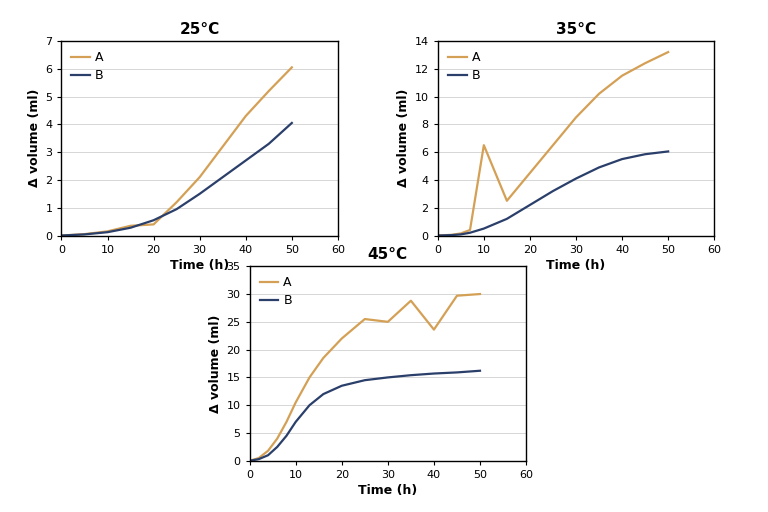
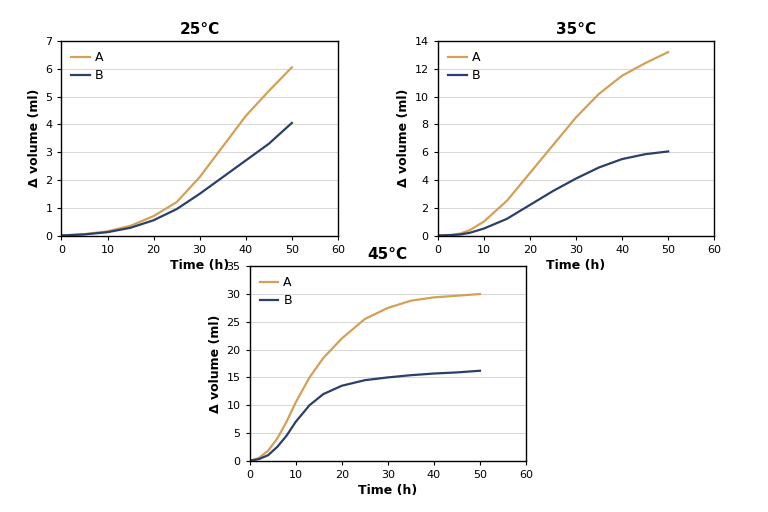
25°C/A/20: 0.40 -> 0.70
35°C/A/10: 6.5 -> 1.0
45°C/A/30: 25.0 -> 27.5
45°C/A/40: 23.6 -> 29.4
